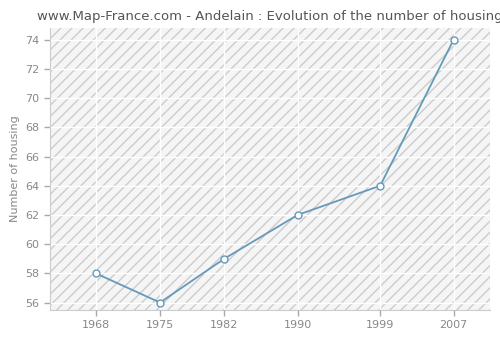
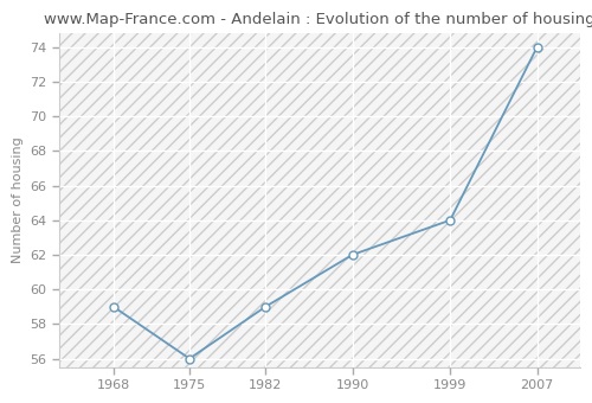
1968: 58 -> 59
